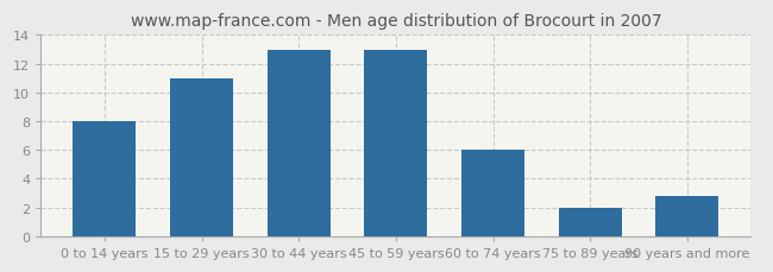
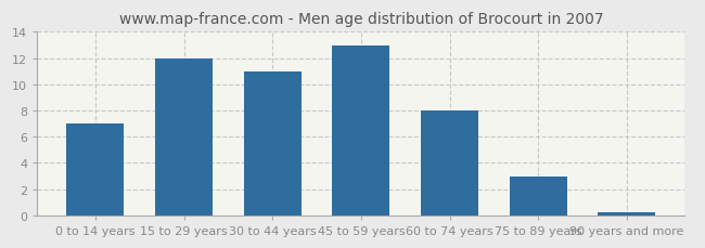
0 to 14 years: 8.0 -> 7.0
15 to 29 years: 11.0 -> 12.0
30 to 44 years: 13.0 -> 11.0
60 to 74 years: 6.0 -> 8.0
75 to 89 years: 2.0 -> 3.0
90 years and more: 2.8 -> 0.2
